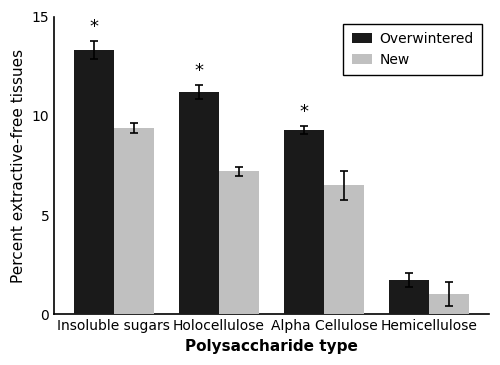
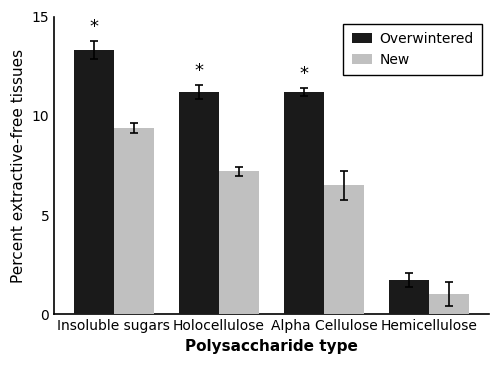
Overwintered/Alpha Cellulose: 9.3 -> 11.2
